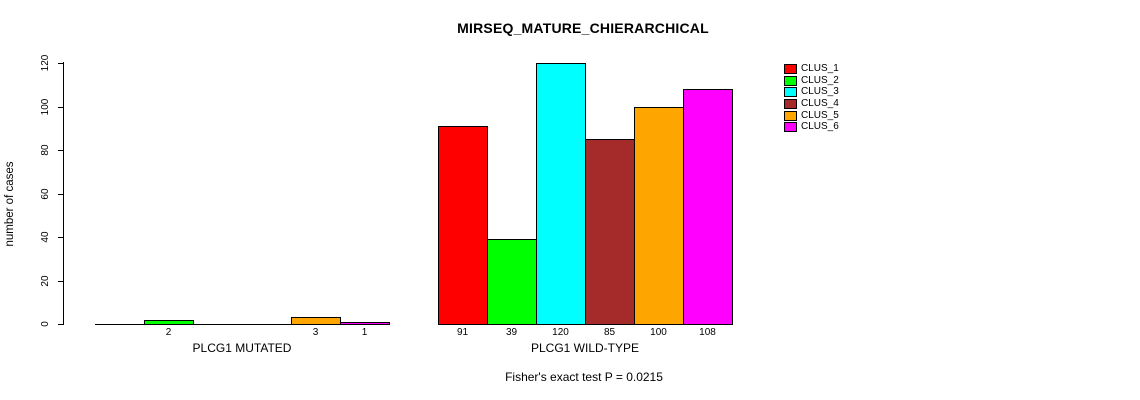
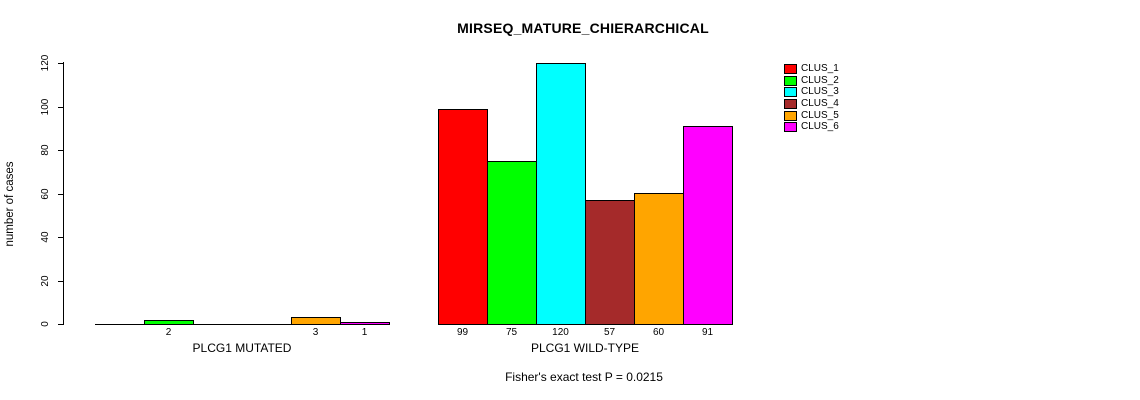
CLUS_1/PLCG1 WILD-TYPE: 91 -> 99
CLUS_2/PLCG1 WILD-TYPE: 39 -> 75
CLUS_4/PLCG1 WILD-TYPE: 85 -> 57
CLUS_5/PLCG1 WILD-TYPE: 100 -> 60
CLUS_6/PLCG1 WILD-TYPE: 108 -> 91
